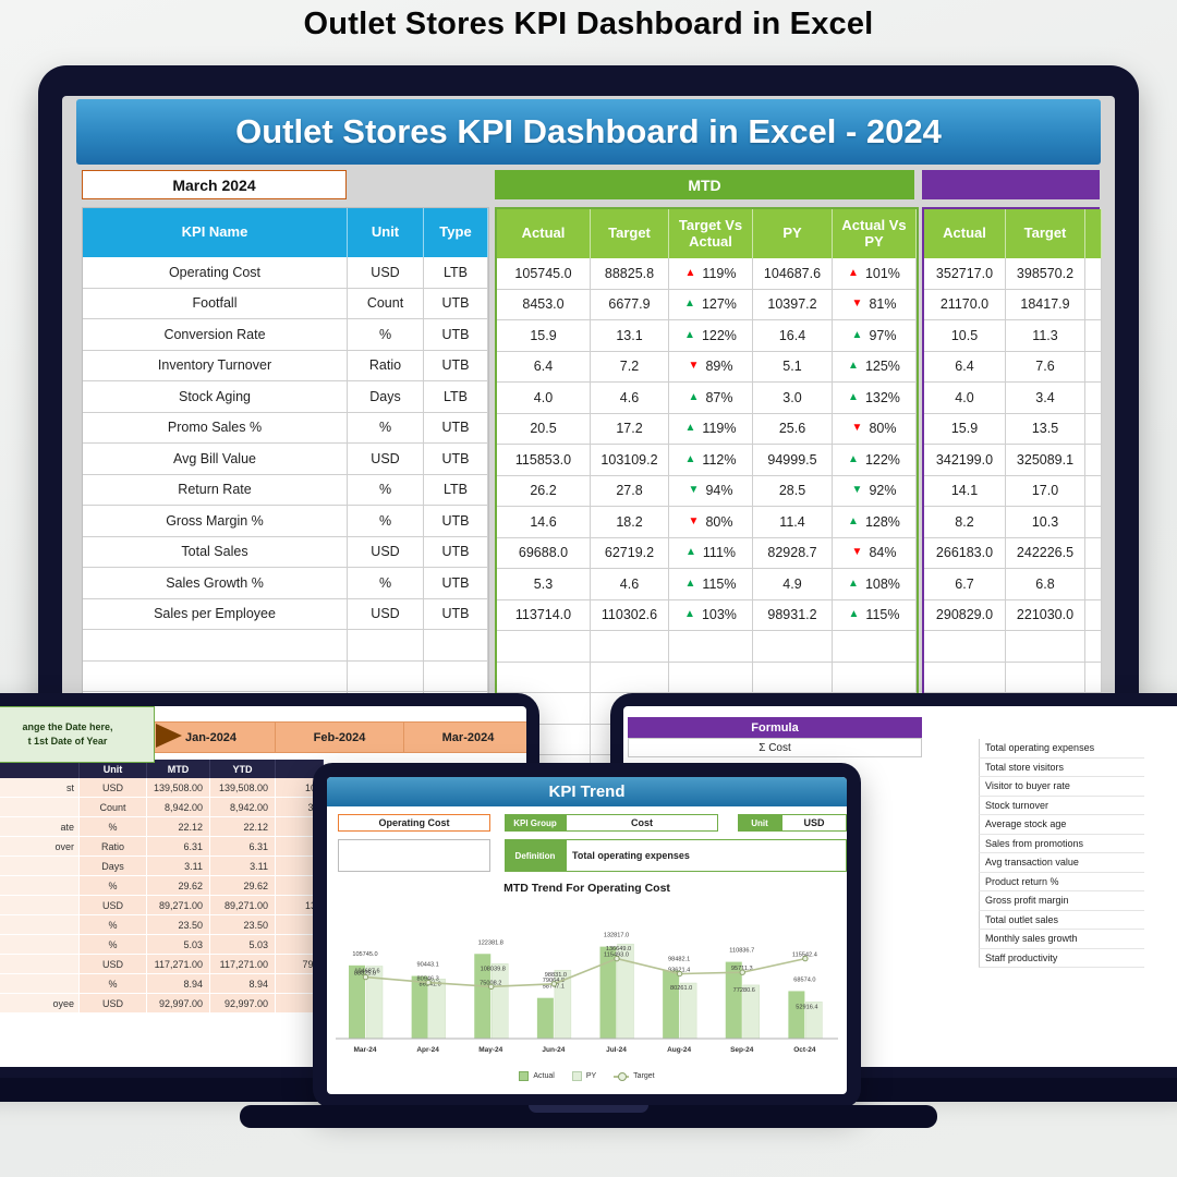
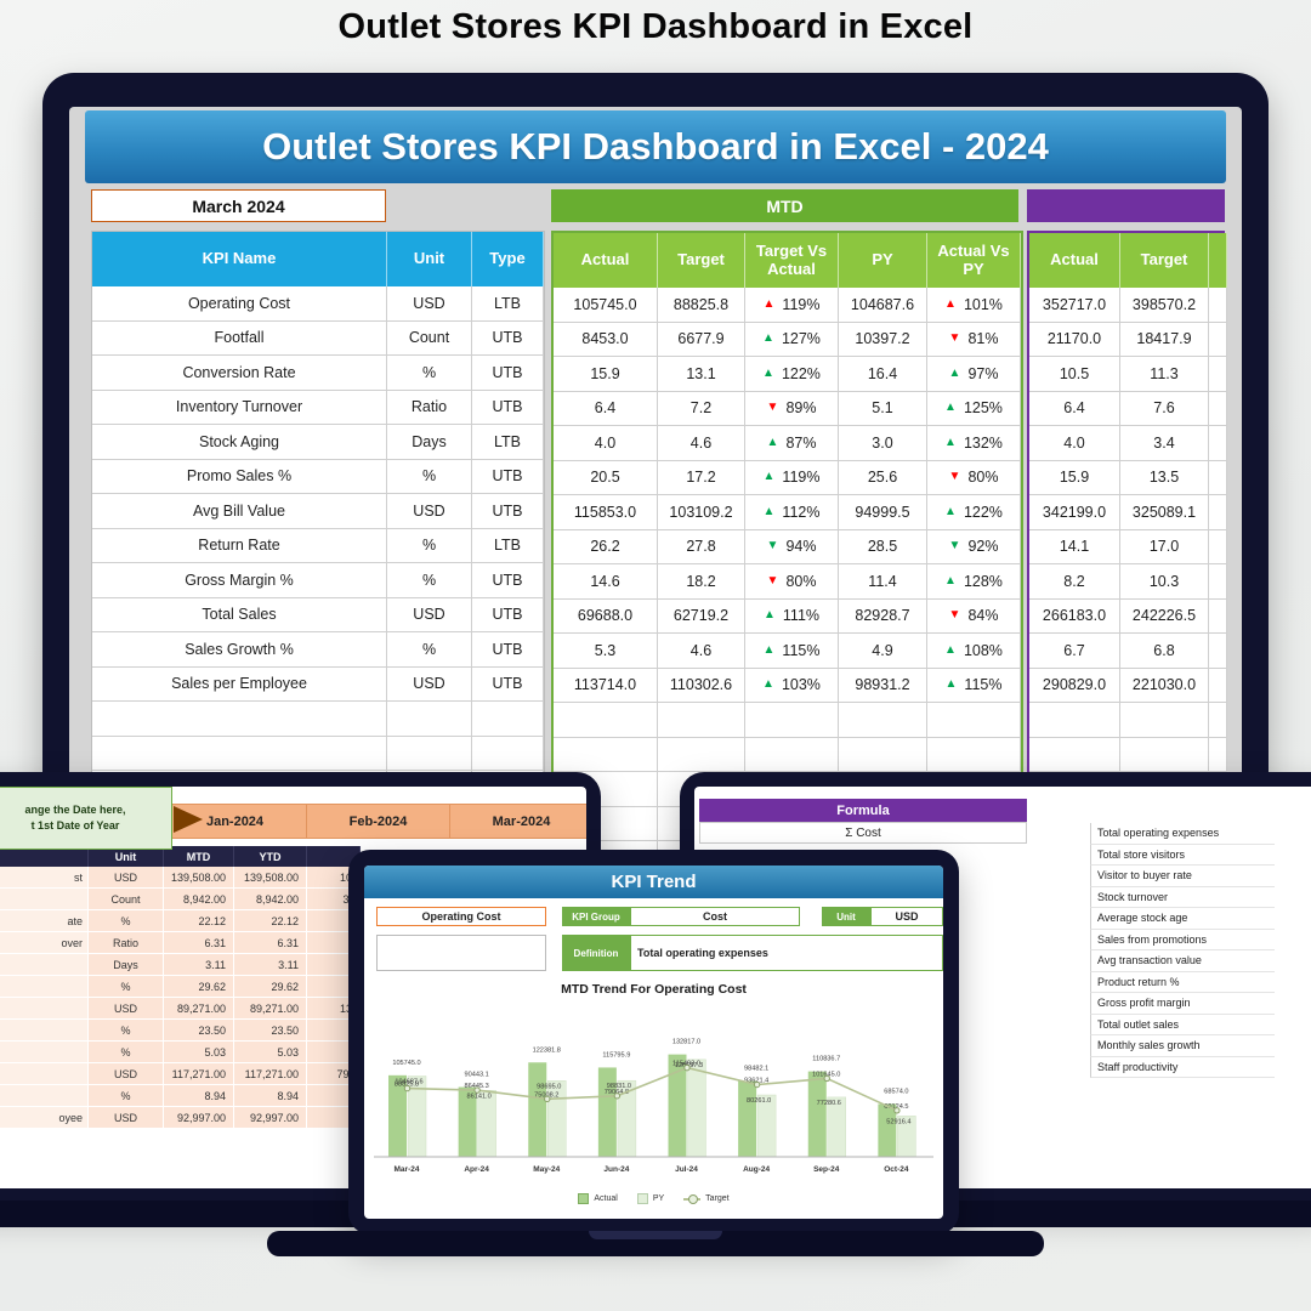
Target/Apr-24: 80946.3 -> 86445.3
PY/May-24: 108039.8 -> 98695.0
Actual/Jun-24: 58747.1 -> 115795.9
PY/Jul-24: 136649.0 -> 126197.3
Target/Sep-24: 95711.3 -> 101645.0
Target/Oct-24: 115542.4 -> 60124.5
